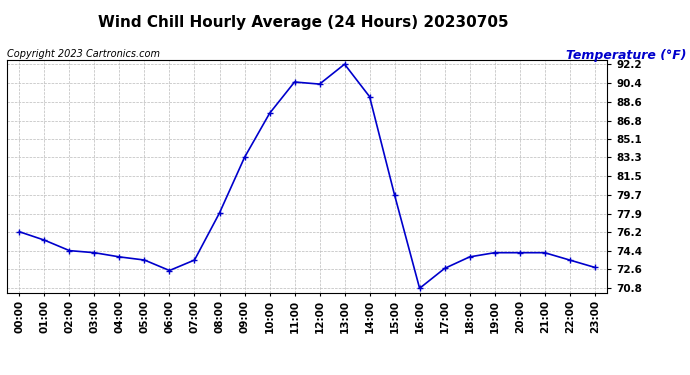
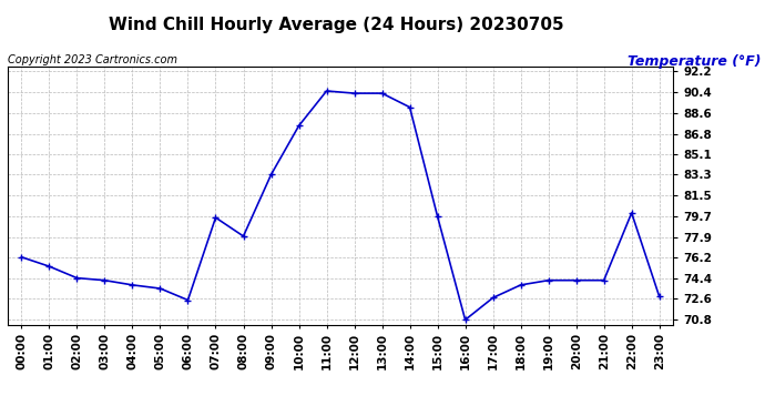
07:00: 73.5 -> 79.6
13:00: 92.2 -> 90.3
22:00: 73.5 -> 80.0
